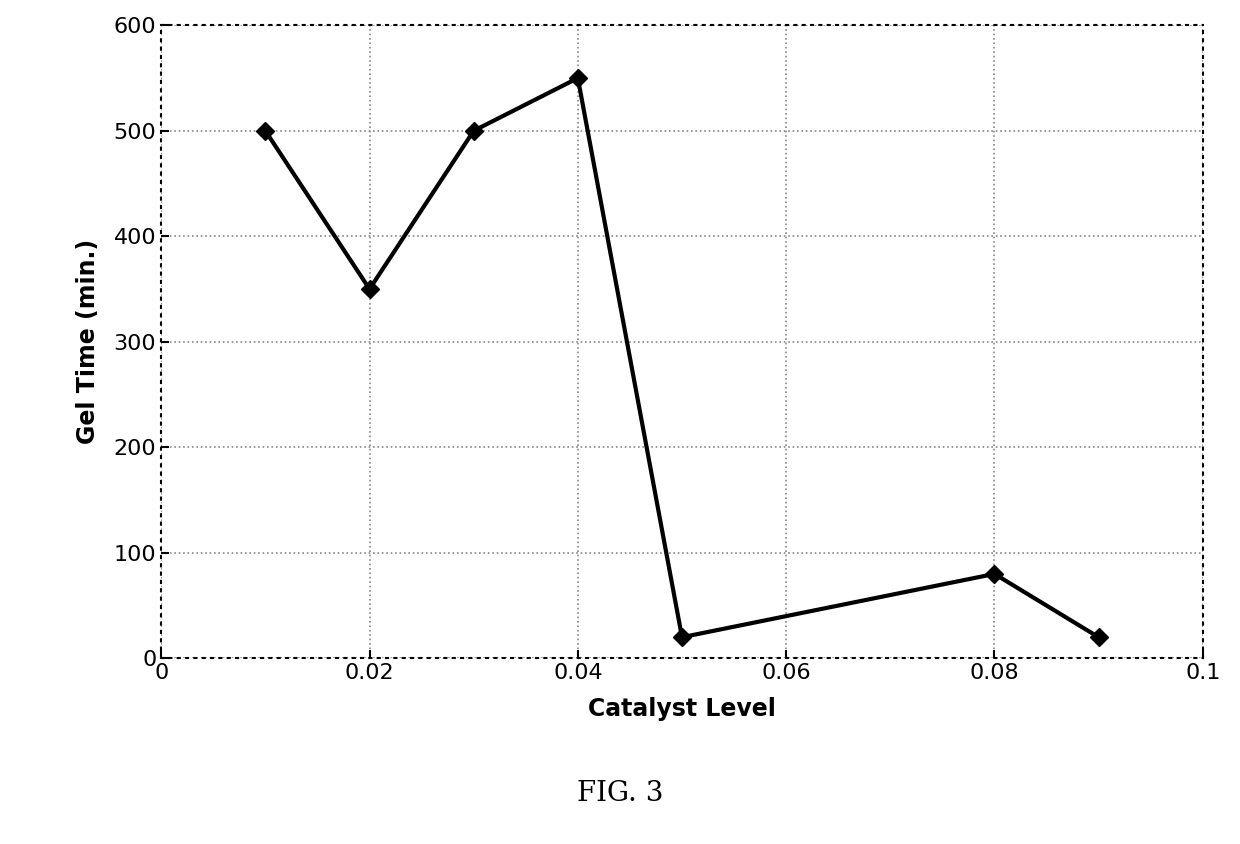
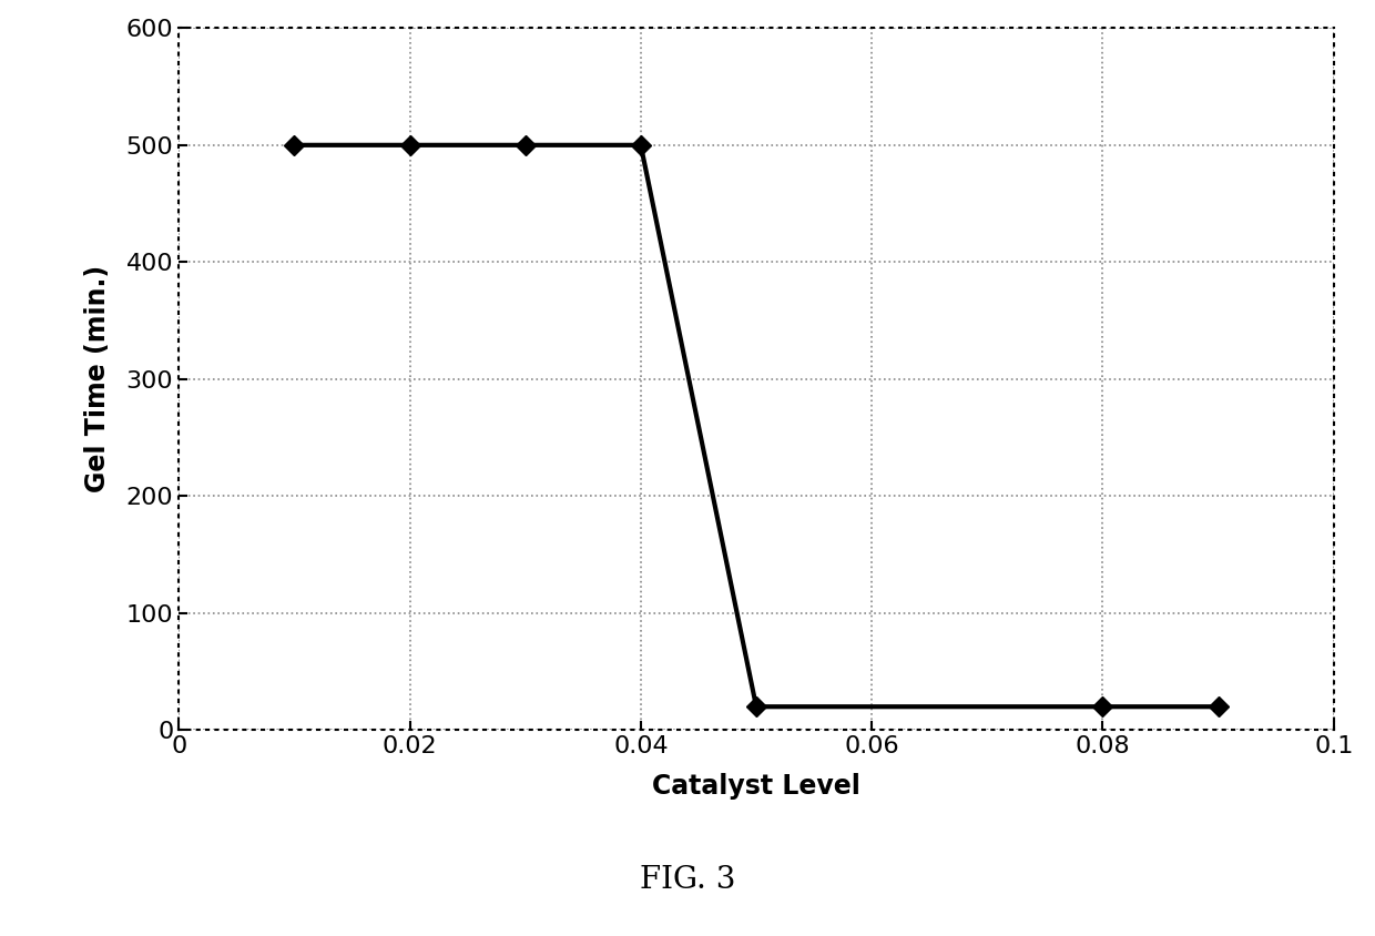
0.02: 350 -> 500
0.04: 550 -> 500
0.08: 80 -> 20
